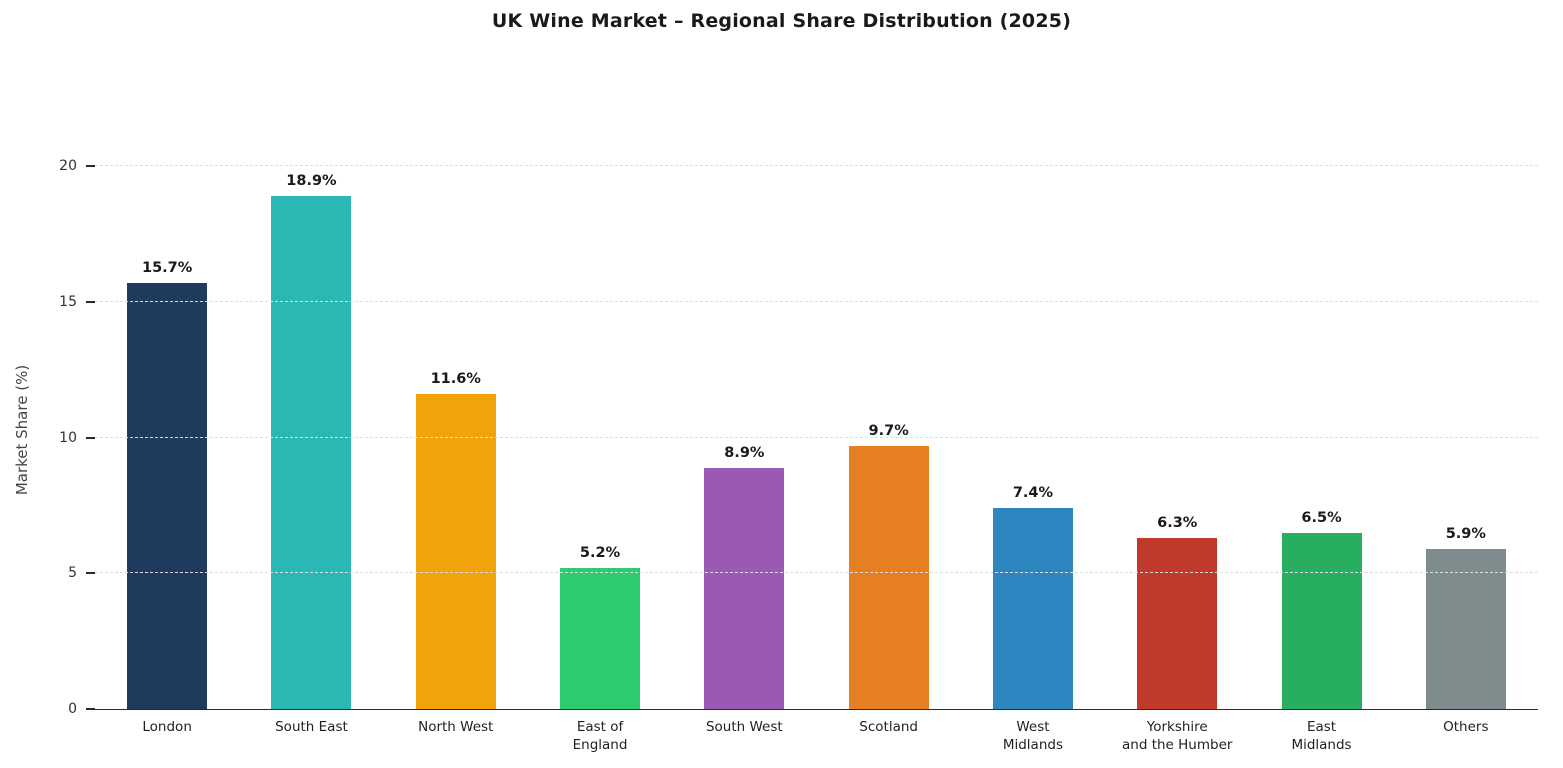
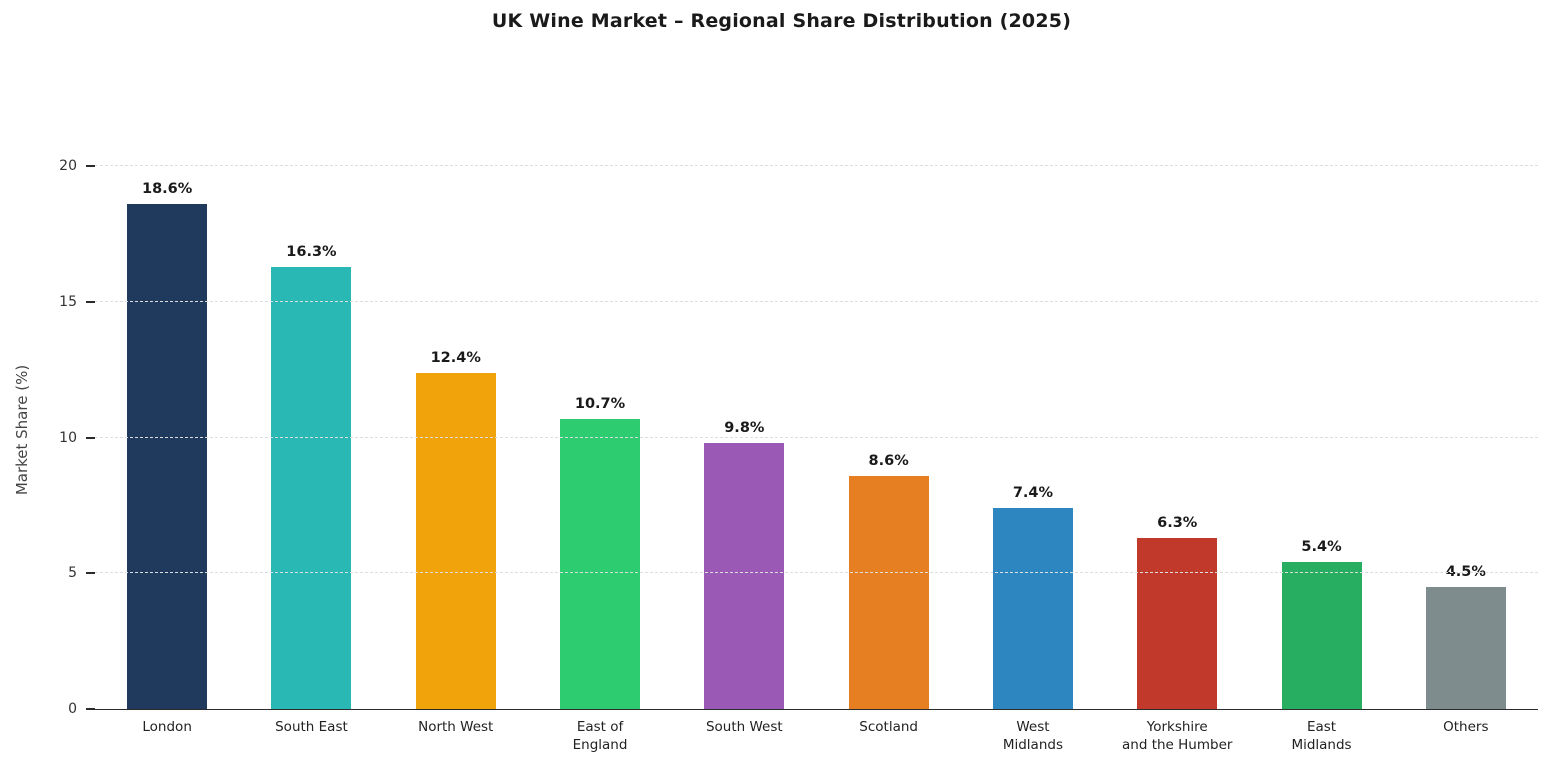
London: 15.7% -> 18.6%
South East: 18.9% -> 16.3%
North West: 11.6% -> 12.4%
East of England: 5.2% -> 10.7%
South West: 8.9% -> 9.8%
Scotland: 9.7% -> 8.6%
East Midlands: 6.5% -> 5.4%
Others: 5.9% -> 4.5%
